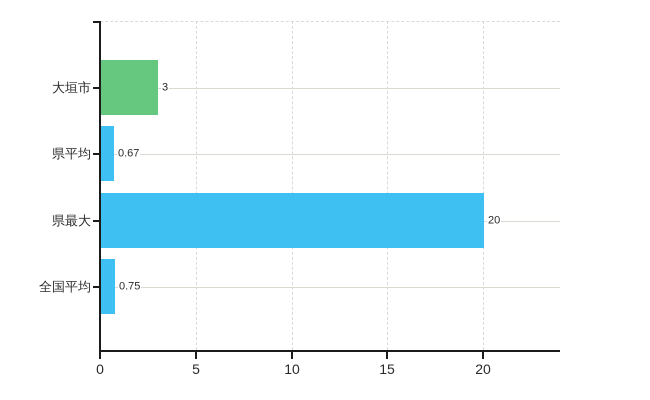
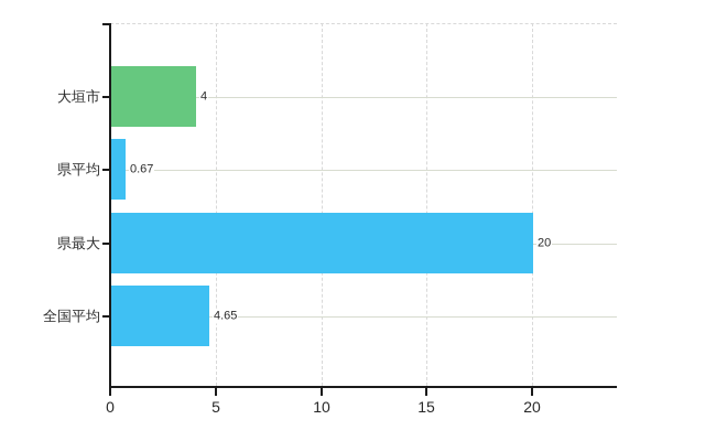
大垣市: 3 -> 4
全国平均: 0.75 -> 4.65
